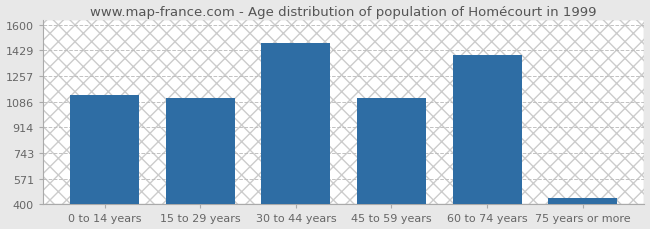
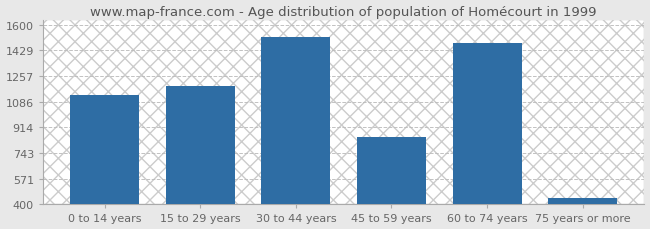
15 to 29 years: 1110 -> 1190
30 to 44 years: 1480 -> 1520
45 to 59 years: 1110 -> 850
60 to 74 years: 1400 -> 1480
